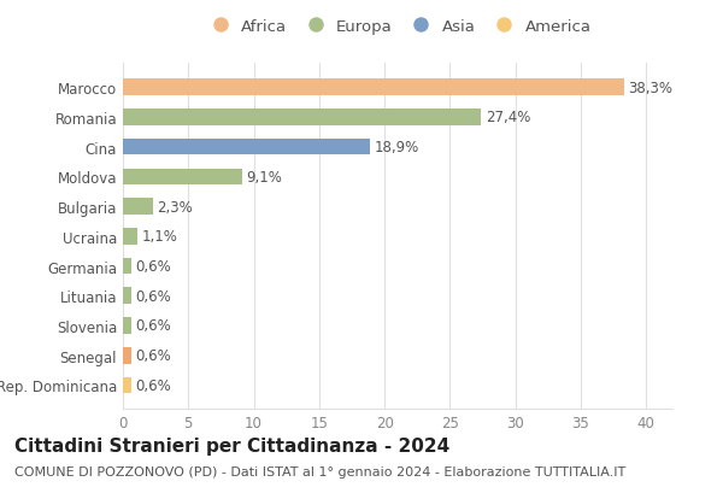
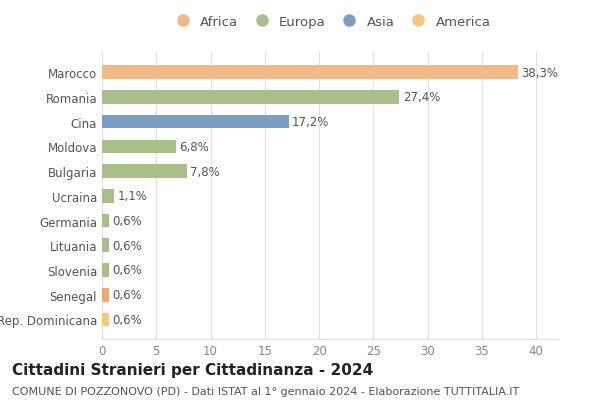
Cina: 18,9% -> 17,2%
Moldova: 9,1% -> 6,8%
Bulgaria: 2,3% -> 7,8%
